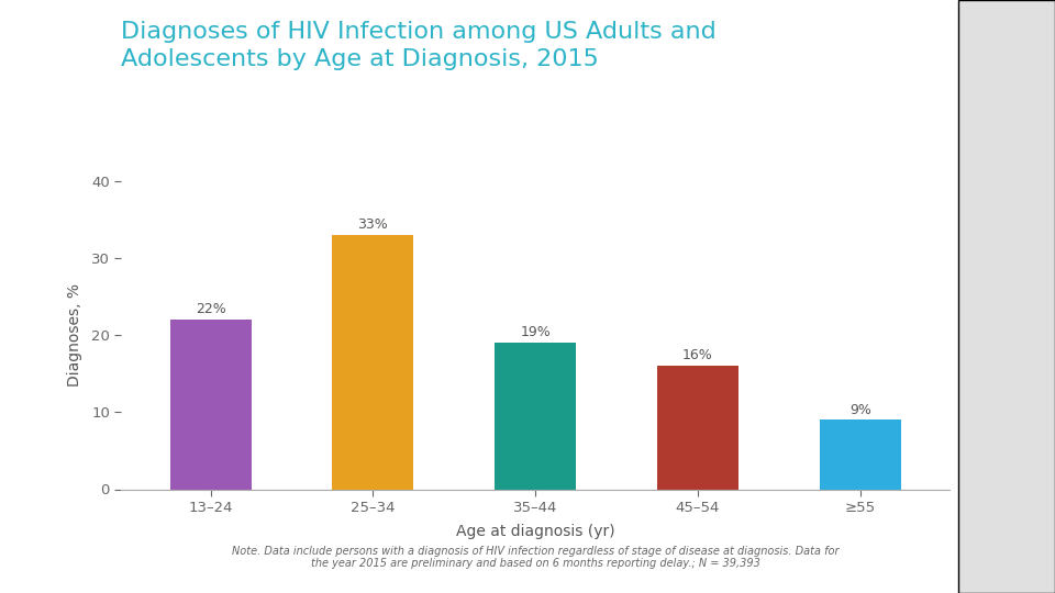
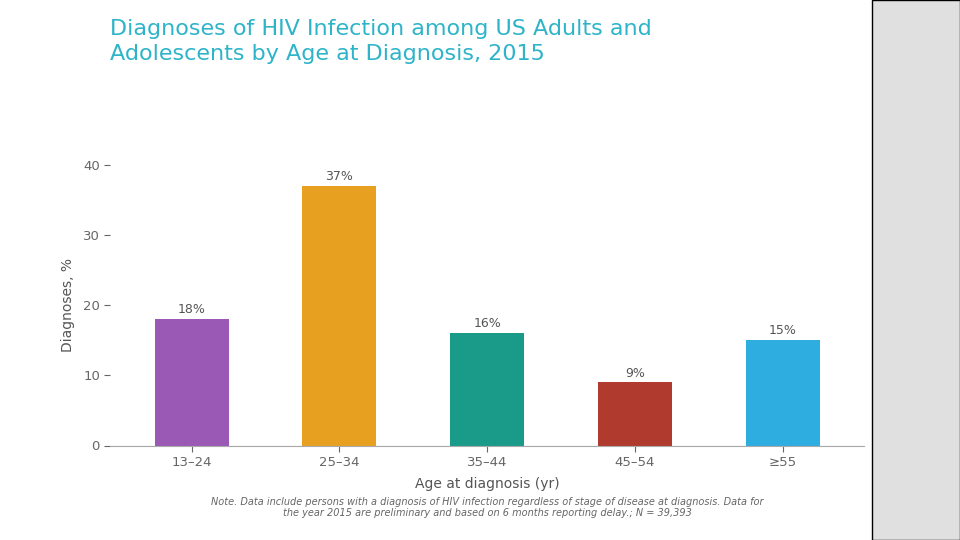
13–24: 22% -> 18%
25–34: 33% -> 37%
35–44: 19% -> 16%
45–54: 16% -> 9%
≥55: 9% -> 15%
